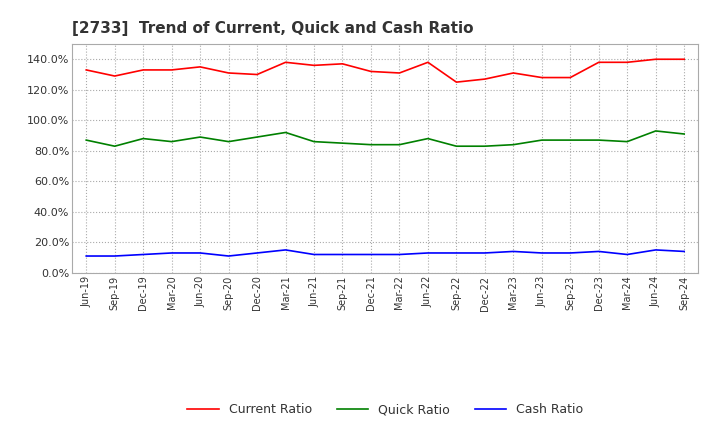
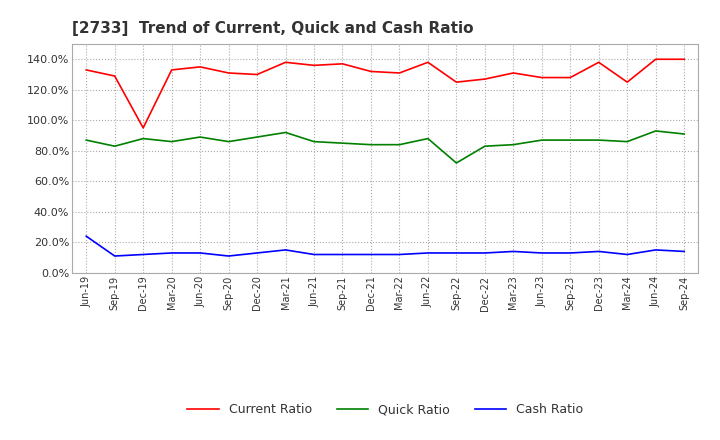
Cash Ratio/Jun-19: 11% -> 24%
Current Ratio/Dec-19: 133% -> 95%
Quick Ratio/Sep-22: 83% -> 72%
Current Ratio/Mar-24: 138% -> 125%
